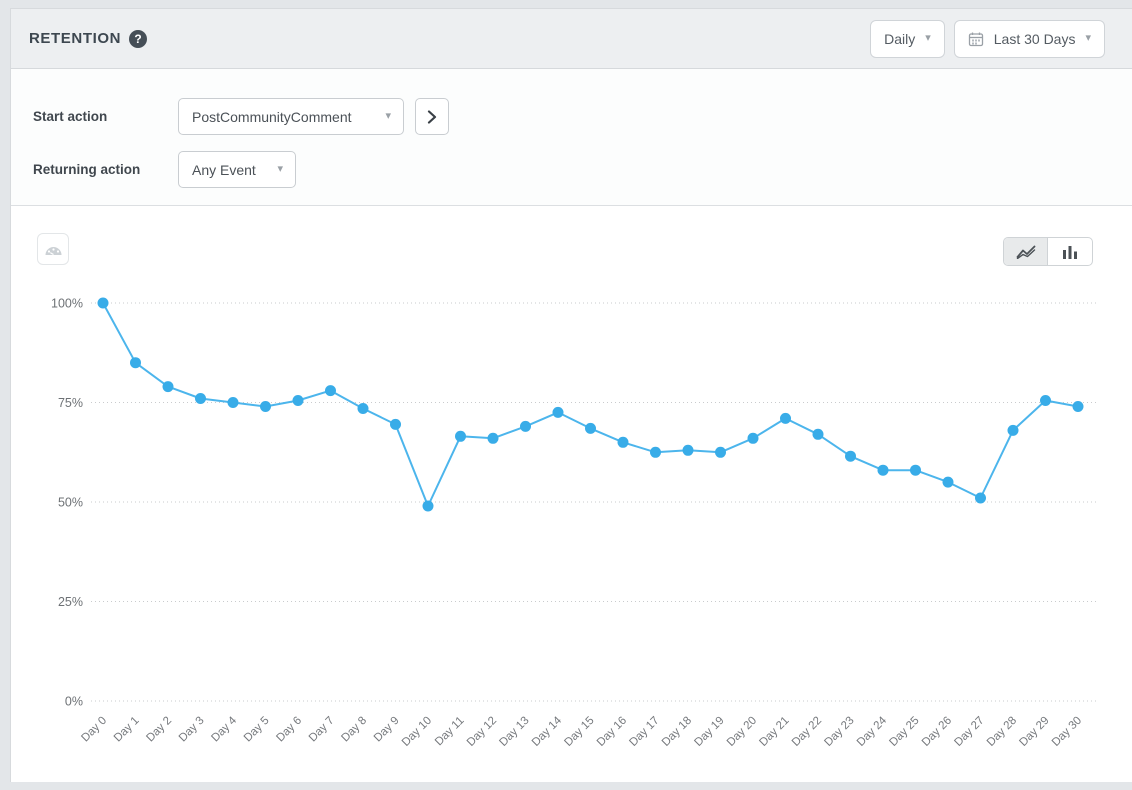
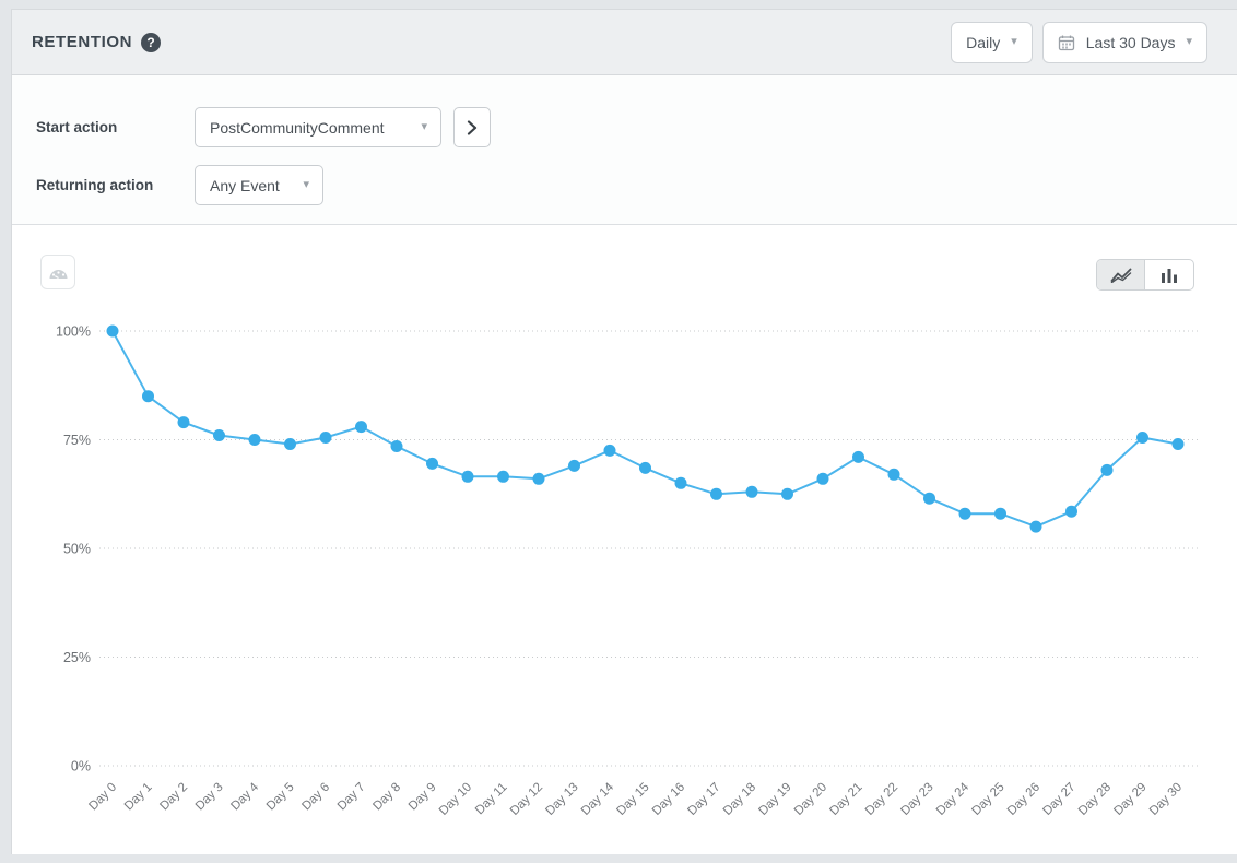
Day 10: 49% -> 66%
Day 27: 51% -> 58%
